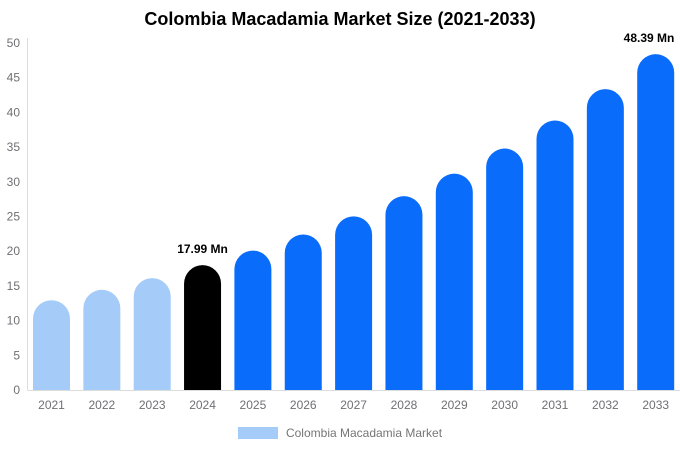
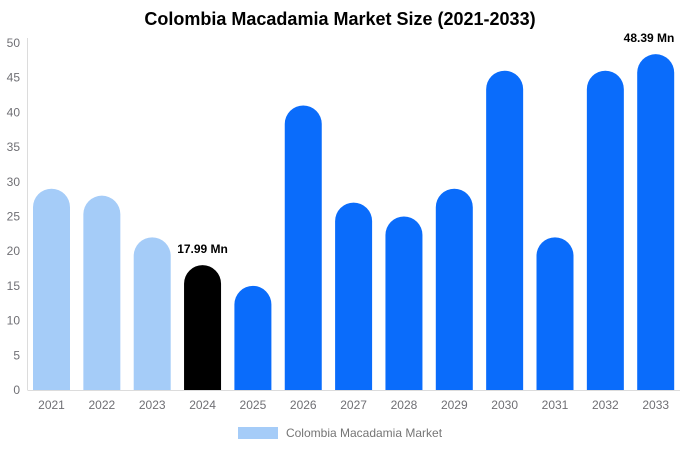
2021: 13 -> 29
2022: 14 -> 28
2023: 16 -> 22
2025: 20 -> 15
2026: 22 -> 41
2027: 25 -> 27
2028: 28 -> 25
2029: 31 -> 29
2030: 35 -> 46
2031: 39 -> 22
2032: 43 -> 46
